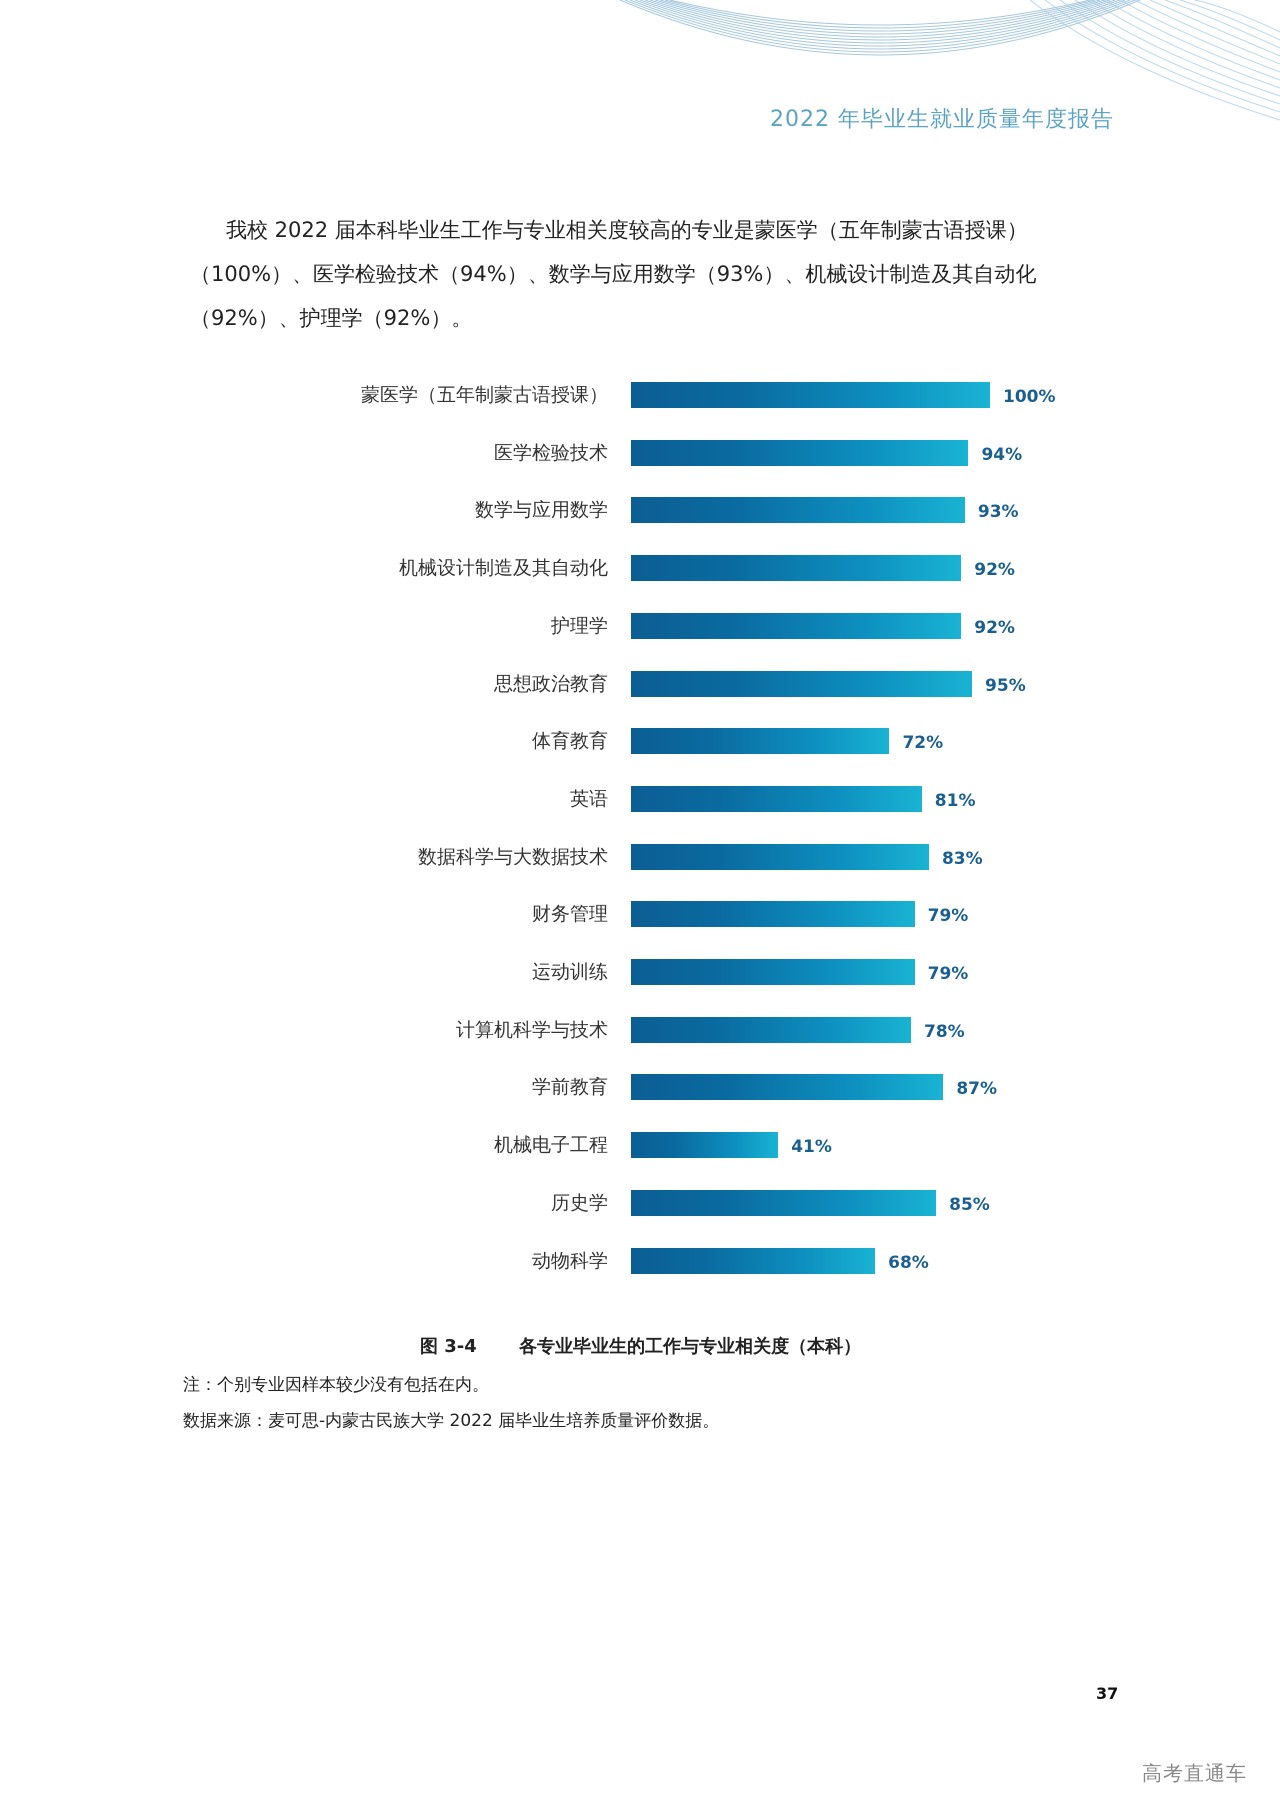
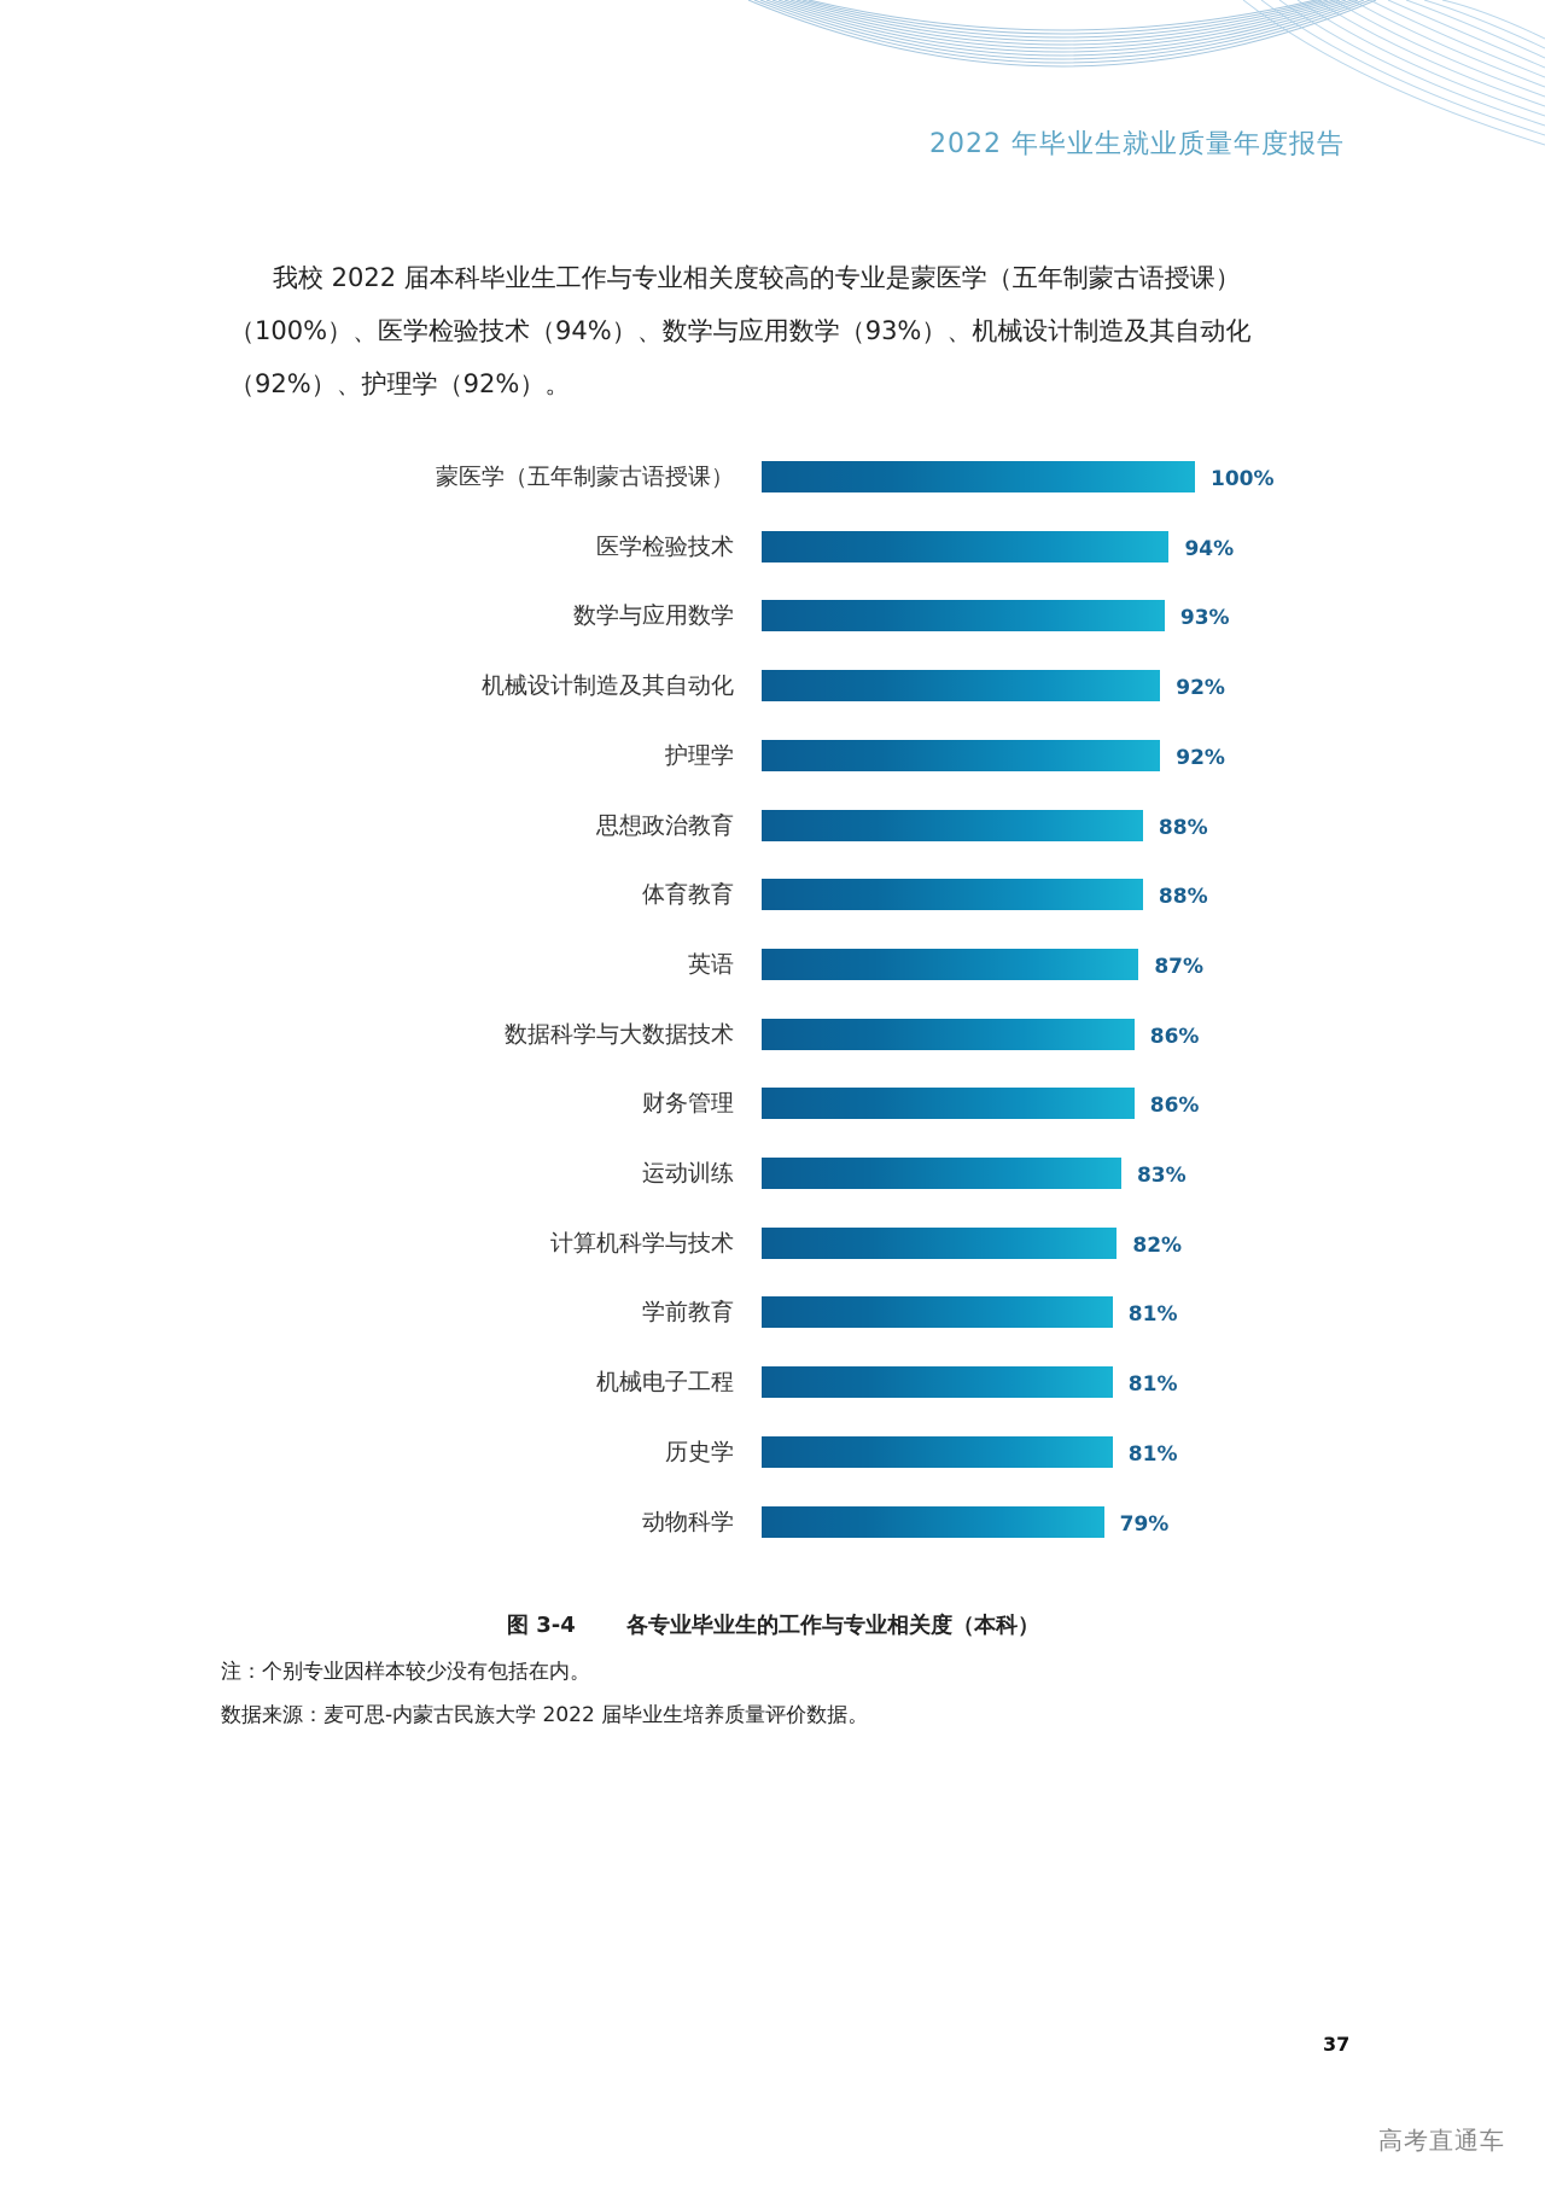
思想政治教育: 95% -> 88%
体育教育: 72% -> 88%
英语: 81% -> 87%
数据科学与大数据技术: 83% -> 86%
财务管理: 79% -> 86%
运动训练: 79% -> 83%
计算机科学与技术: 78% -> 82%
学前教育: 87% -> 81%
机械电子工程: 41% -> 81%
历史学: 85% -> 81%
动物科学: 68% -> 79%
